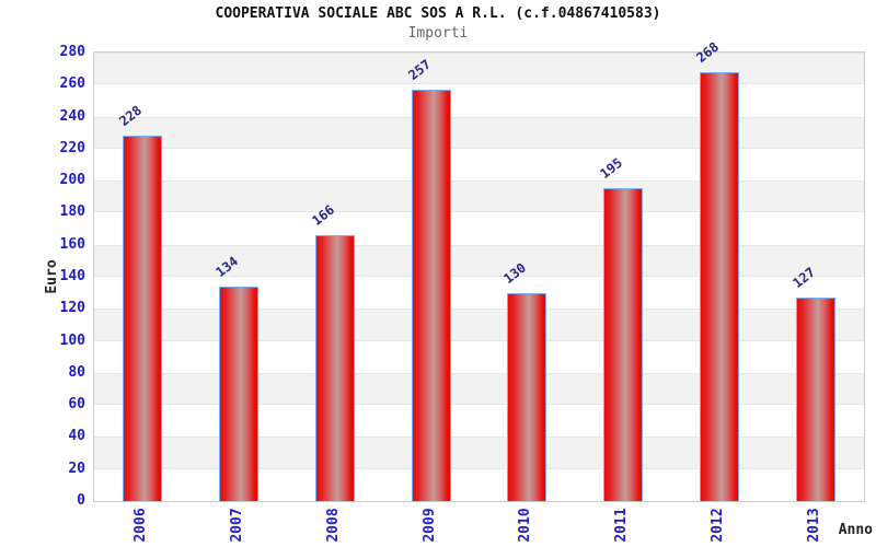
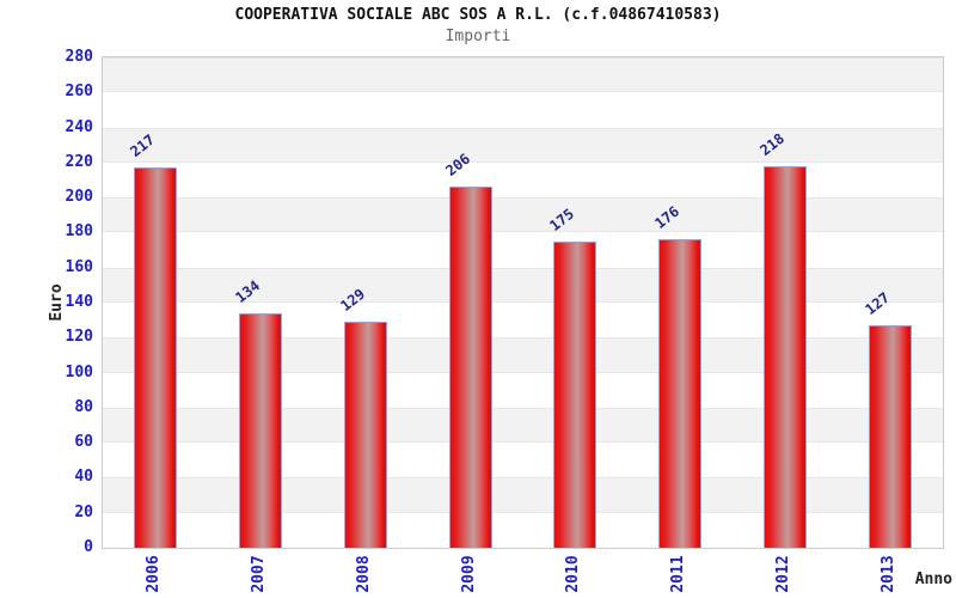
2006: 228 -> 217
2008: 166 -> 129
2009: 257 -> 206
2010: 130 -> 175
2011: 195 -> 176
2012: 268 -> 218
